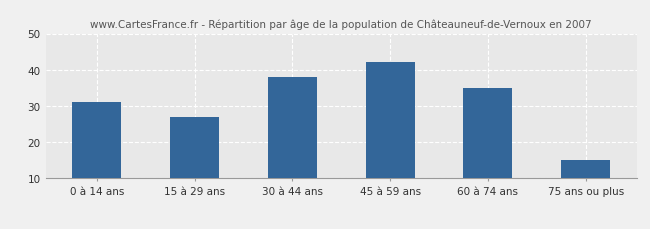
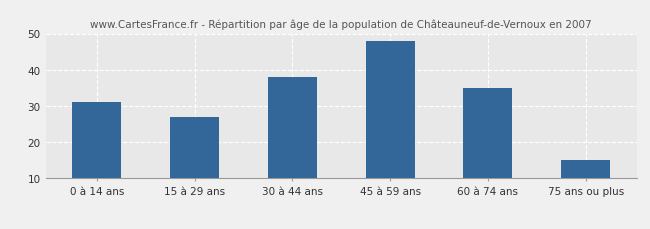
45 à 59 ans: 42 -> 48
